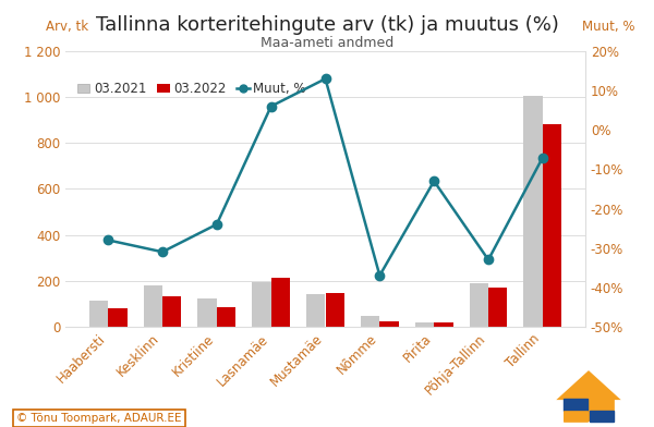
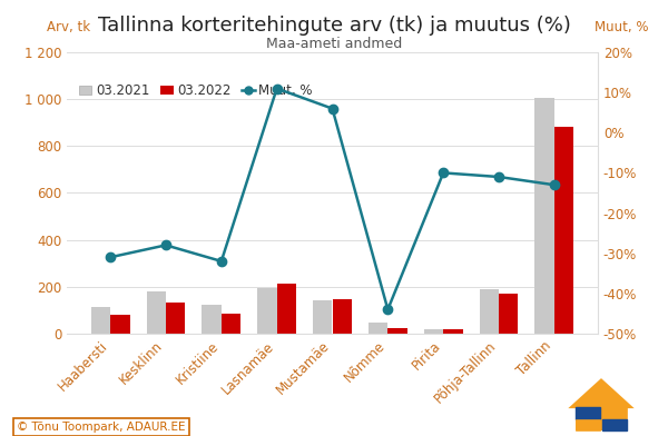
Muut, %/Haabersti: -28% -> -31%
Muut, %/Kesklinn: -31% -> -28%
Muut, %/Kristiine: -24% -> -32%
Muut, %/Lasnamäe: 6% -> 11%
Muut, %/Mustamäe: 13% -> 6%
Muut, %/Nõmme: -37% -> -44%
Muut, %/Pirita: -13% -> -10%
Muut, %/Põhja-Tallinn: -33% -> -11%
Muut, %/Tallinn: -7% -> -13%
